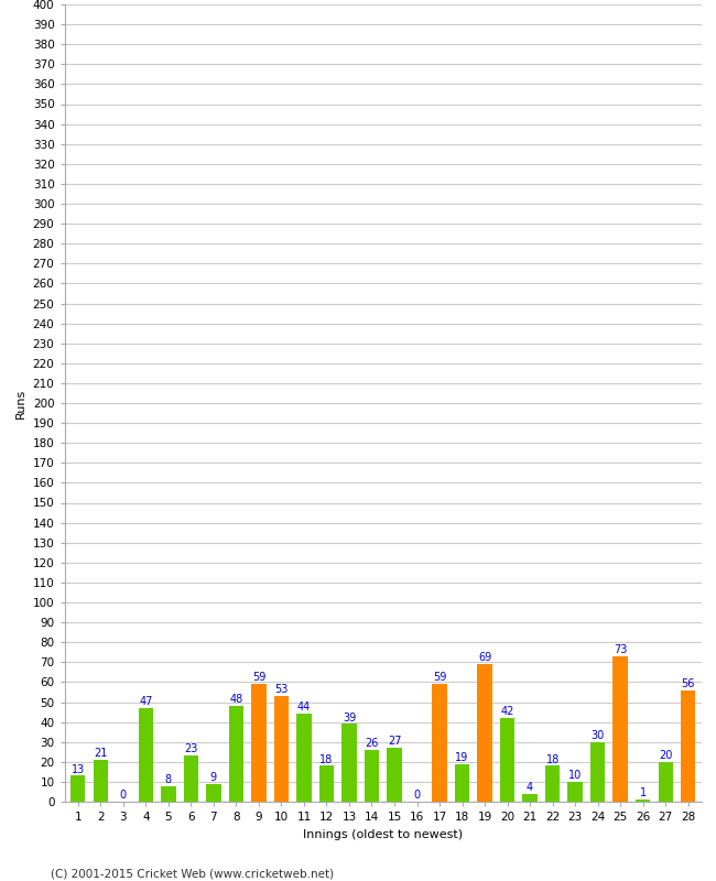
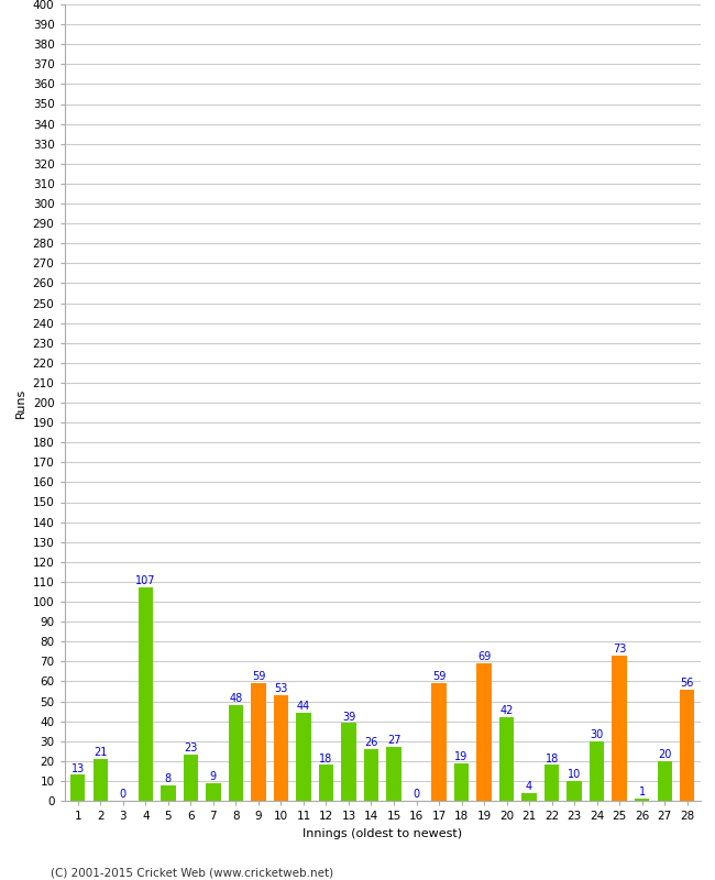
4: 47 -> 107
